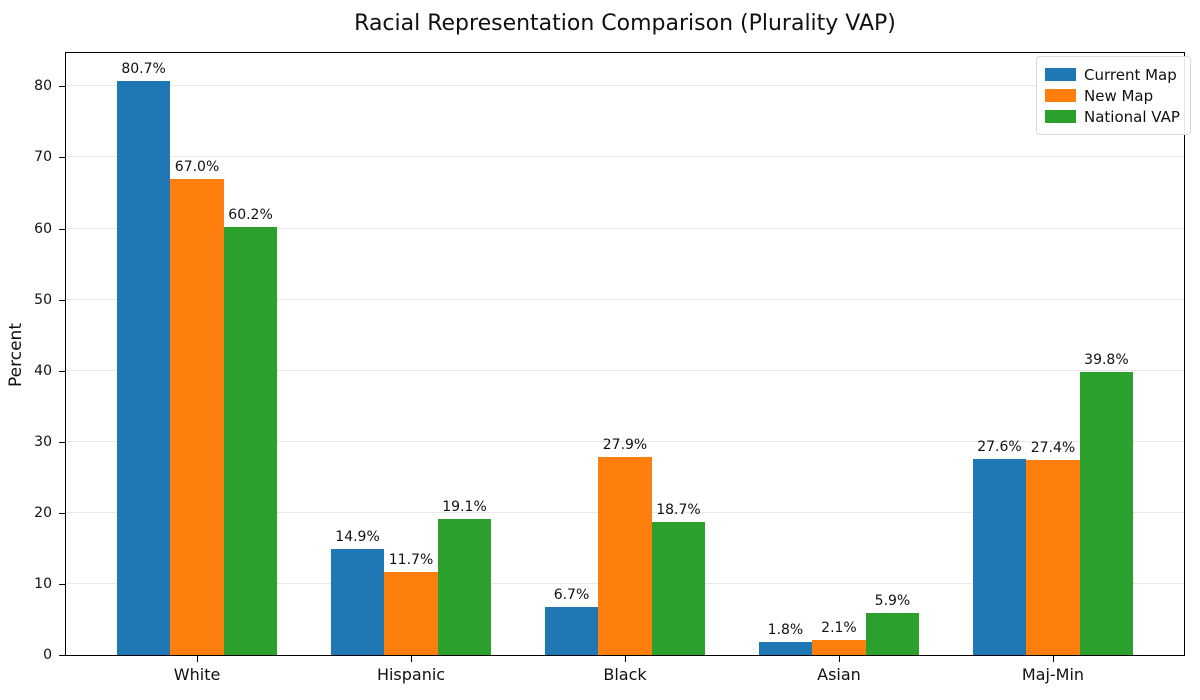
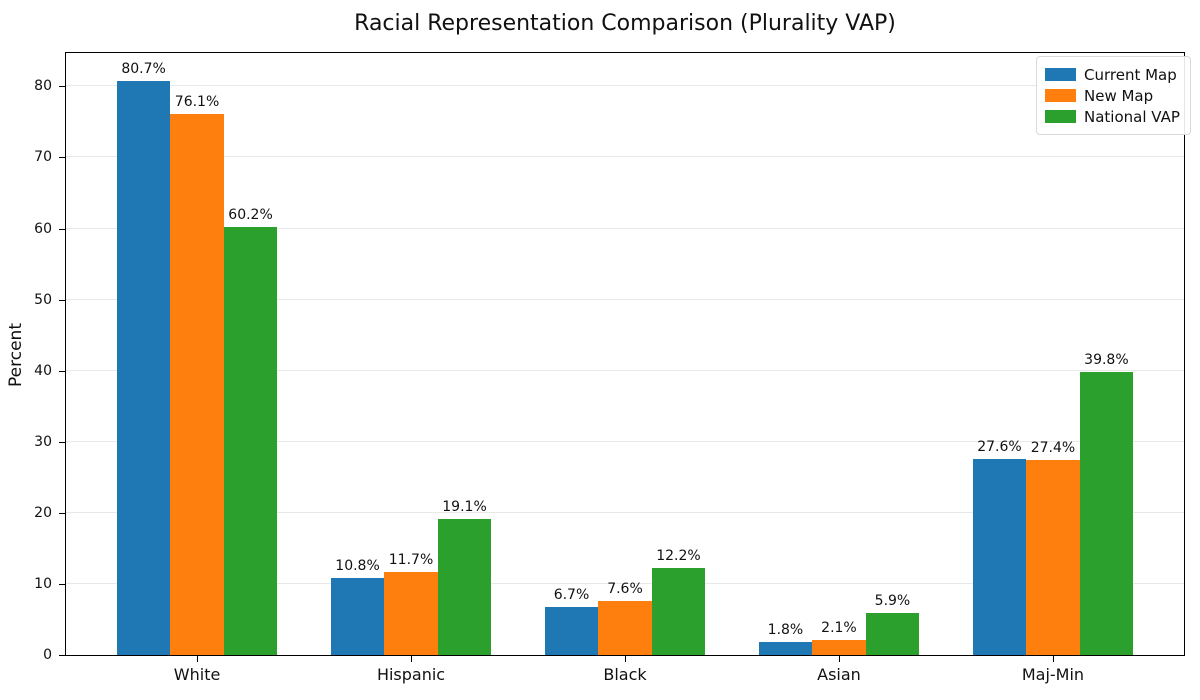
New Map/White: 67.0% -> 76.1%
Current Map/Hispanic: 14.9% -> 10.8%
New Map/Black: 27.9% -> 7.6%
National VAP/Black: 18.7% -> 12.2%
